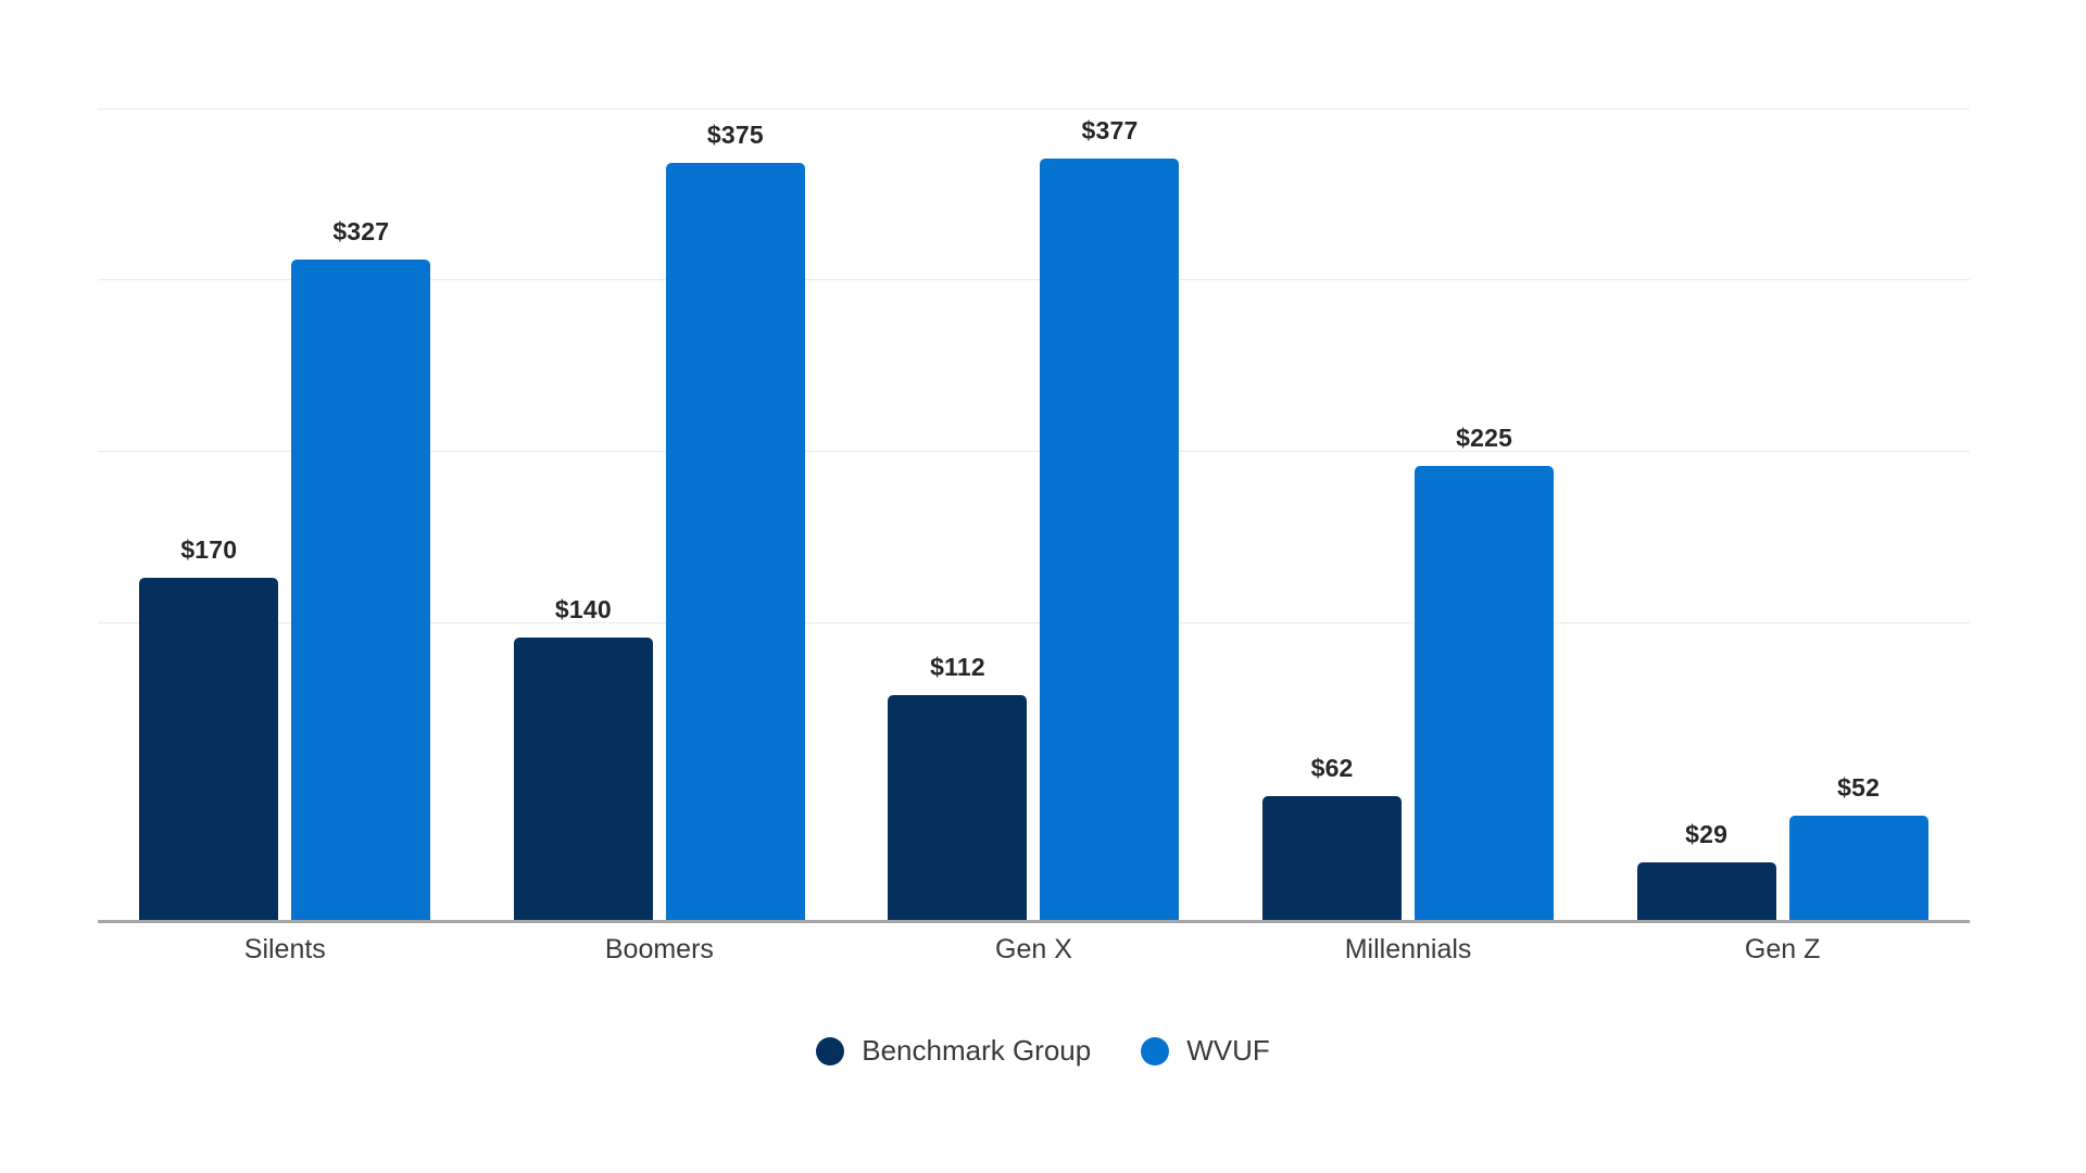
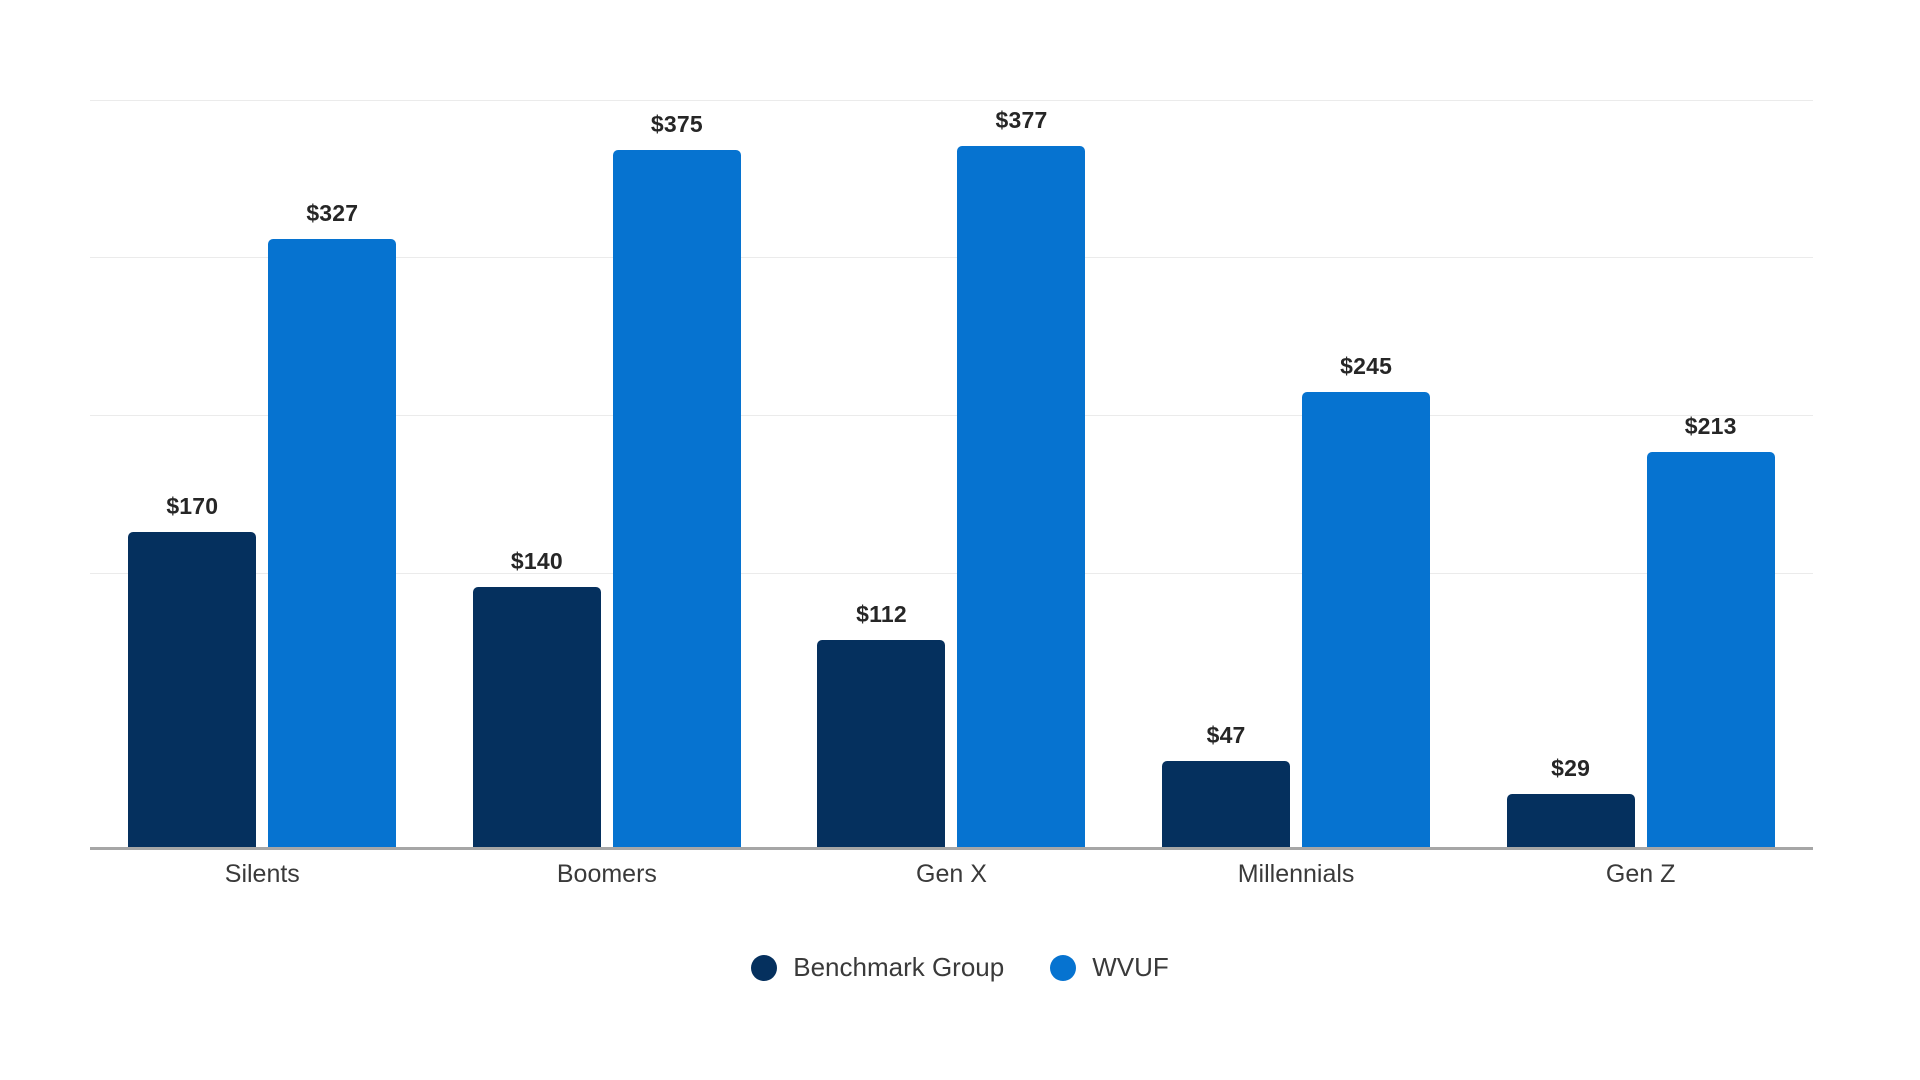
Benchmark Group/Millennials: $62 -> $47
WVUF/Millennials: $225 -> $245
WVUF/Gen Z: $52 -> $213
